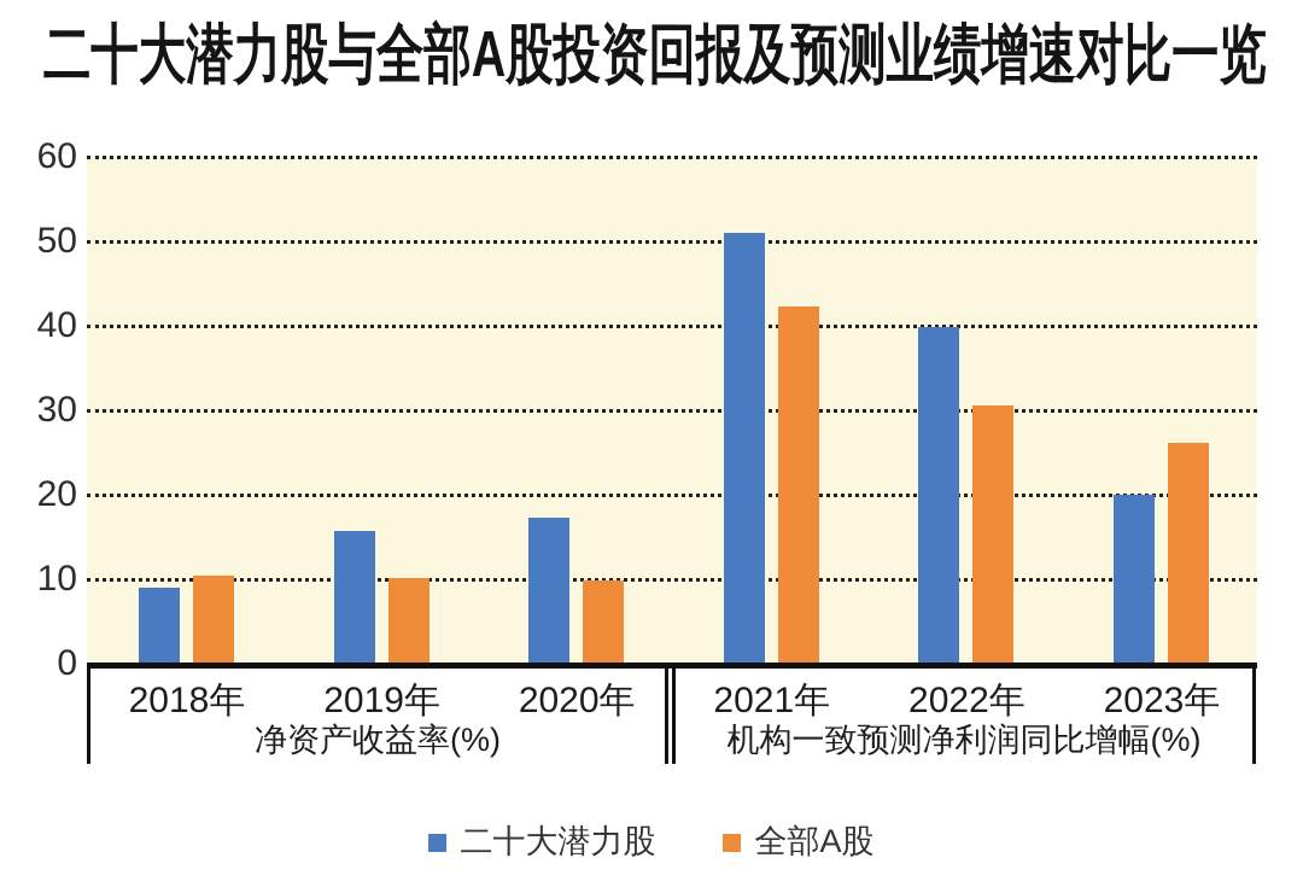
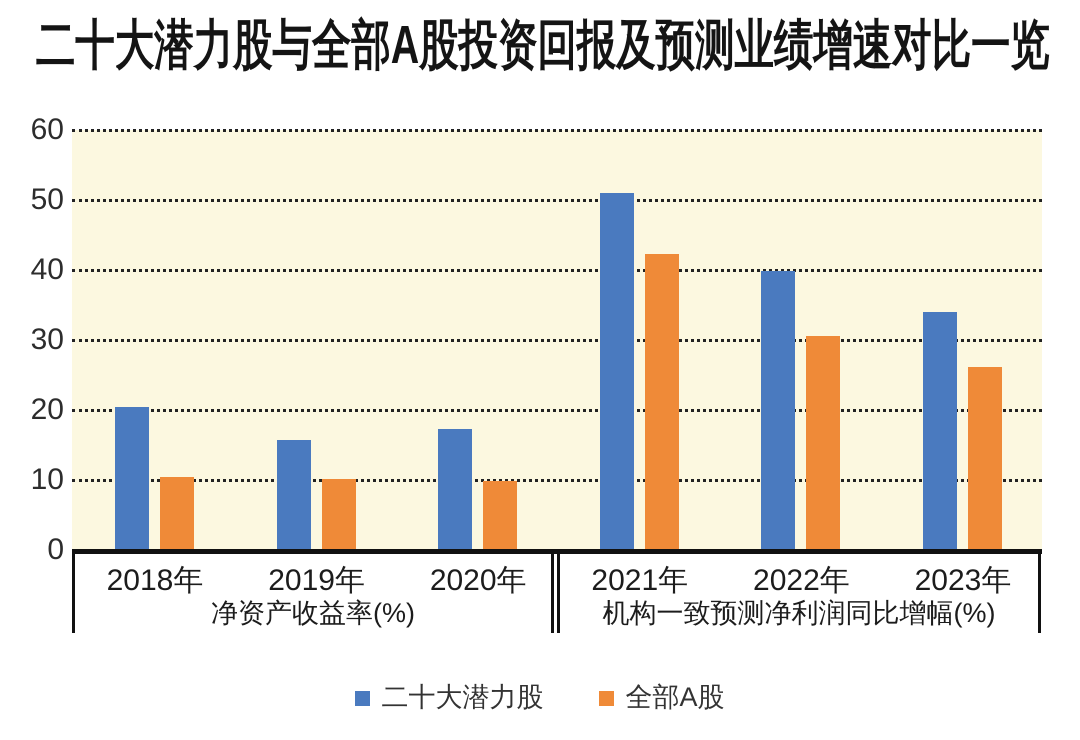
二十大潜力股/2018年: 9 -> 20
二十大潜力股/2023年: 20 -> 34
